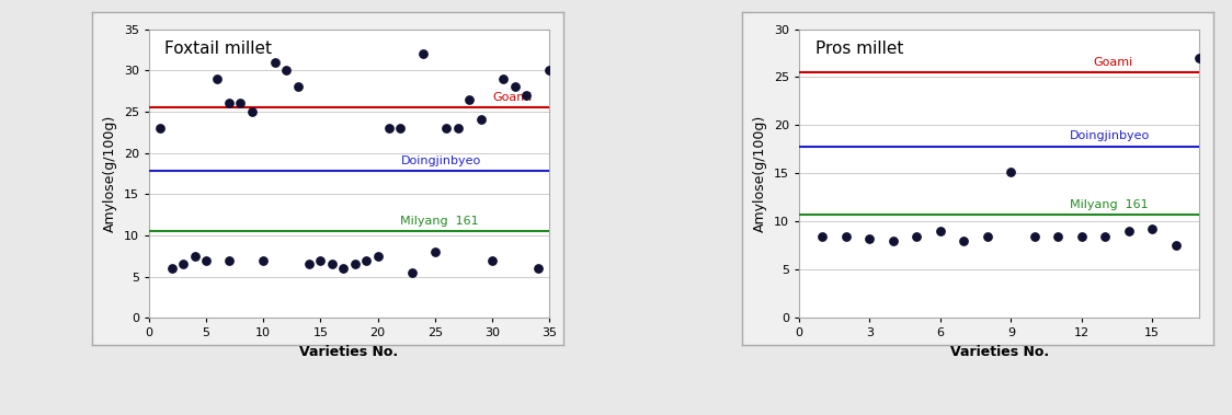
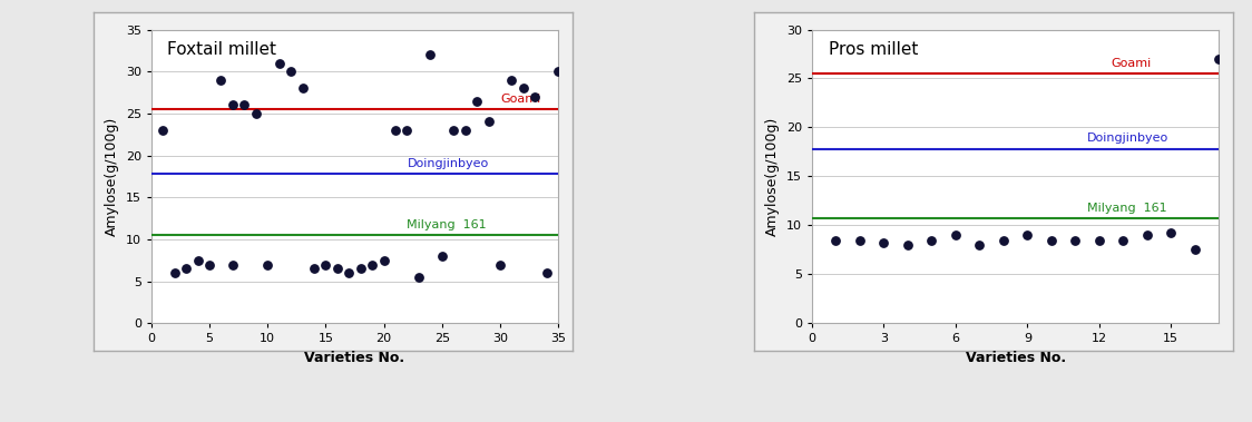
9: 15.2 -> 9.0
